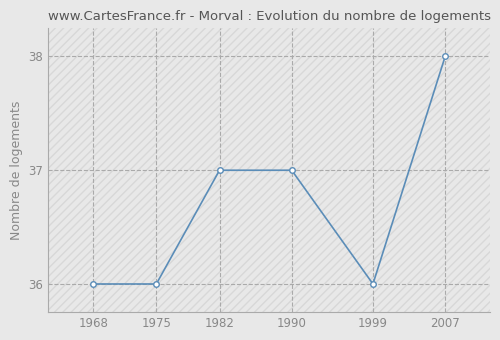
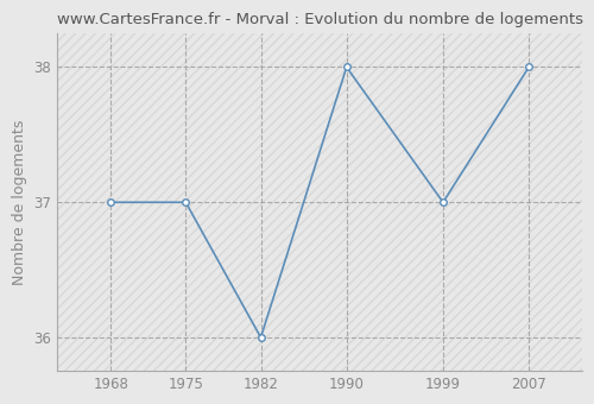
1968: 36 -> 37
1975: 36 -> 37
1982: 37 -> 36
1990: 37 -> 38
1999: 36 -> 37
